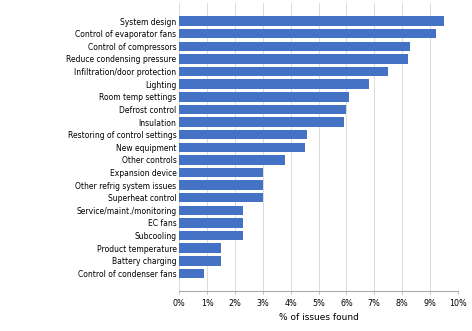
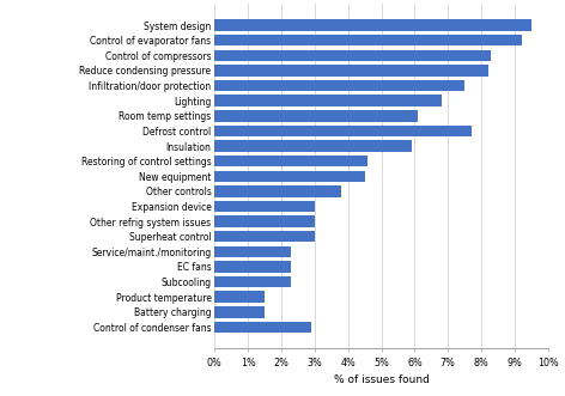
Defrost control: 6.0% -> 7.7%
Control of condenser fans: 0.9% -> 2.9%
